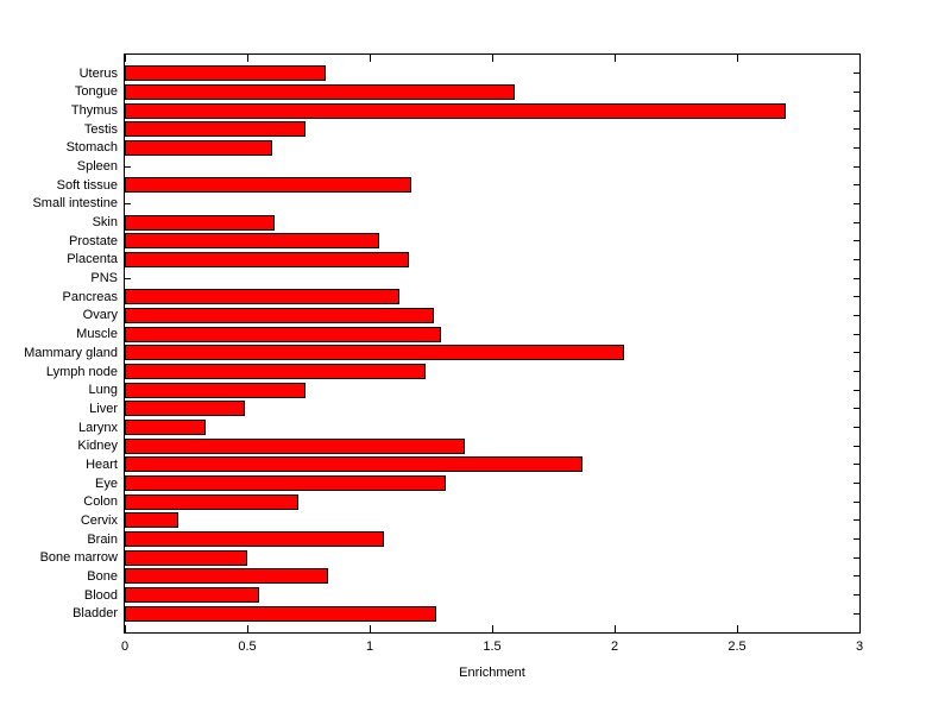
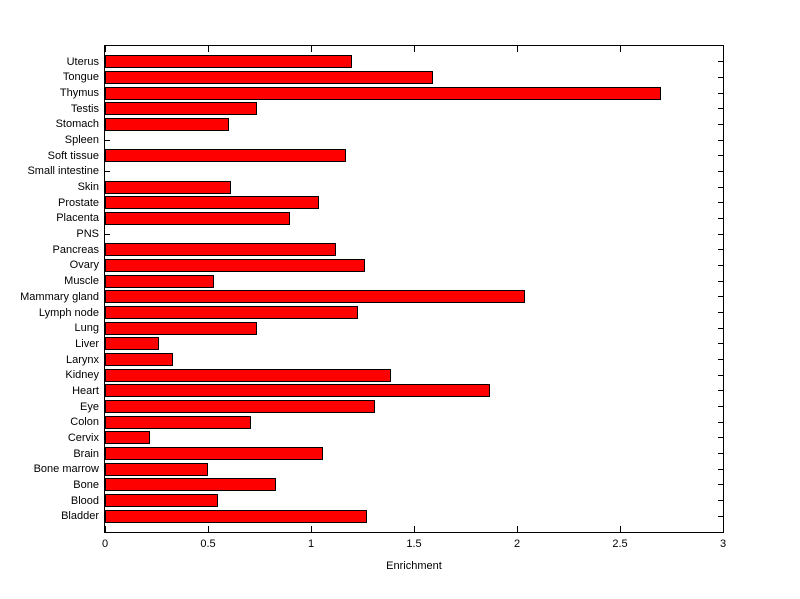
Uterus: 0.82 -> 1.20
Placenta: 1.16 -> 0.90
Muscle: 1.29 -> 0.53
Liver: 0.49 -> 0.26
